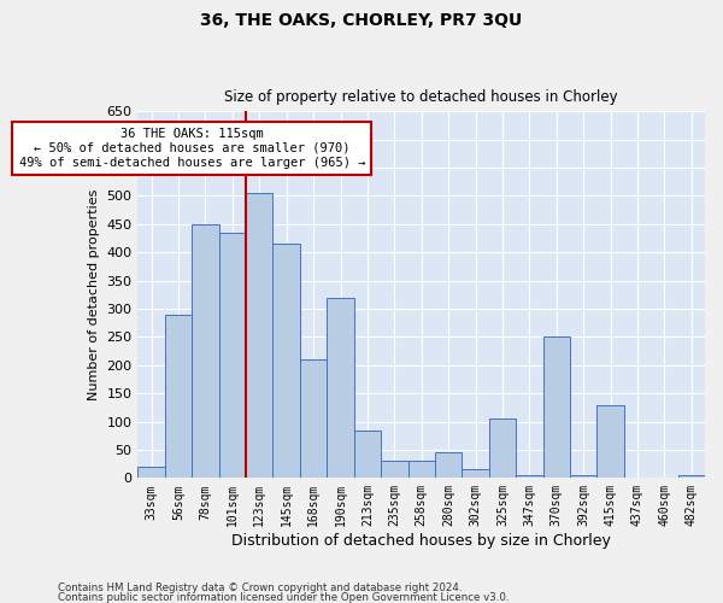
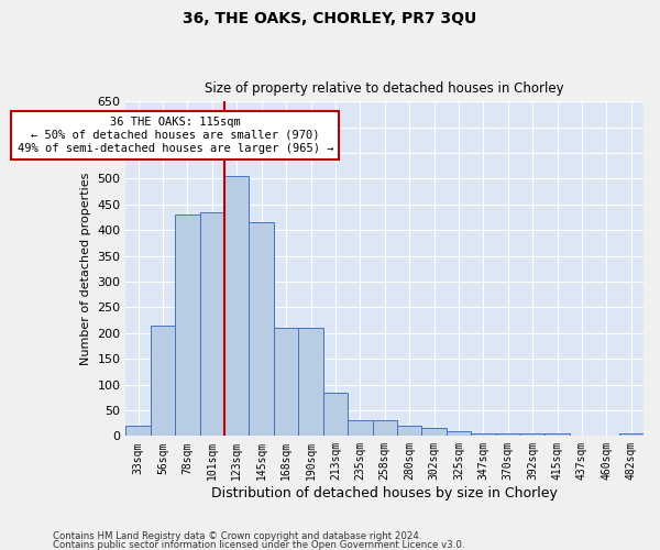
56sqm: 290 -> 215
78sqm: 450 -> 430
190sqm: 320 -> 210
280sqm: 45 -> 20
325sqm: 105 -> 10
370sqm: 250 -> 5
415sqm: 130 -> 5
